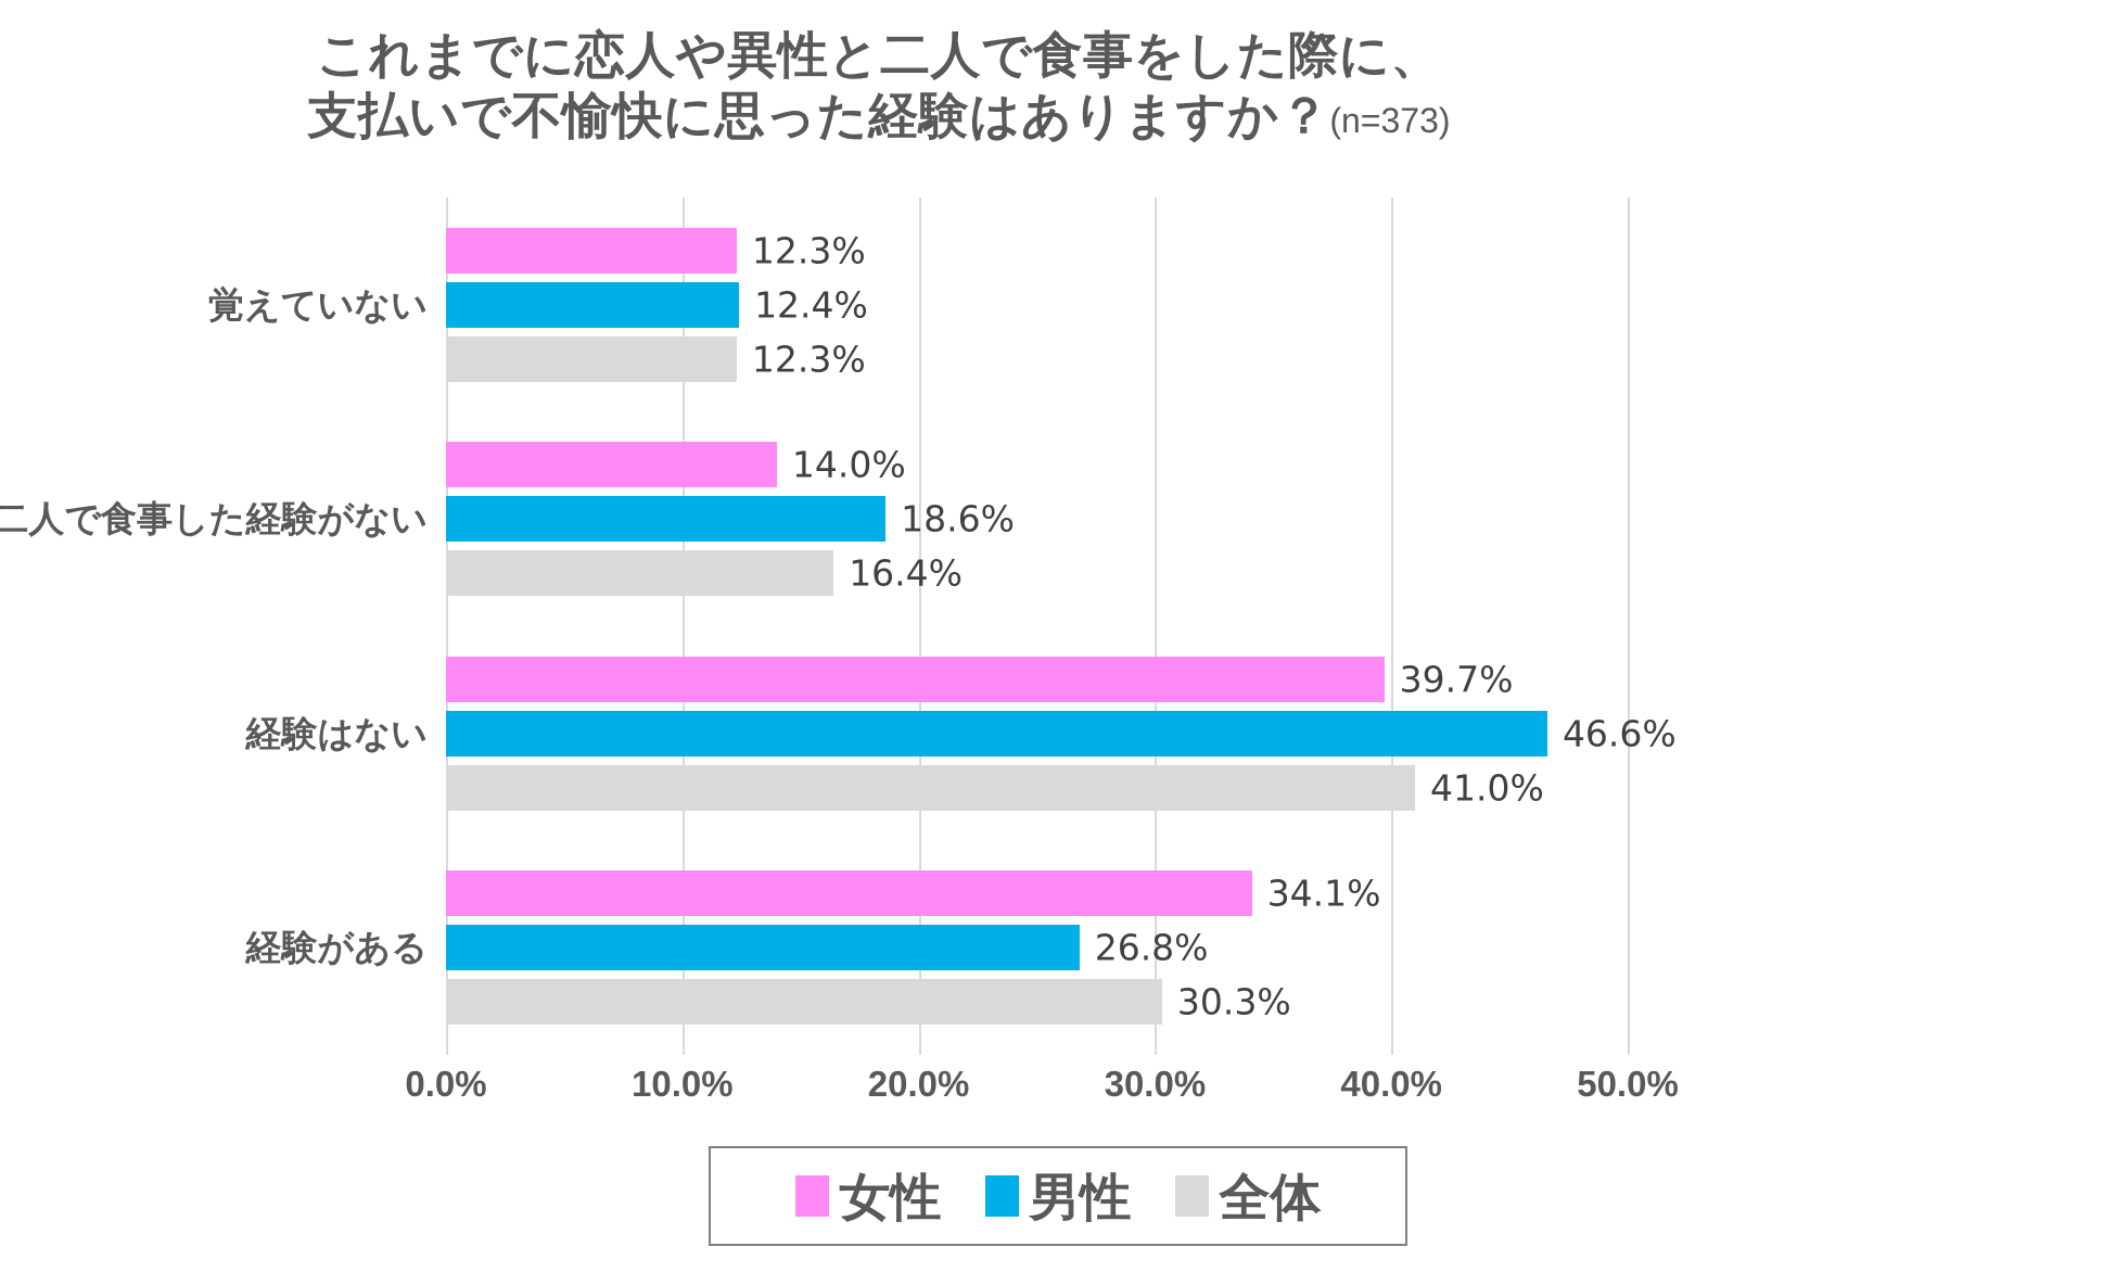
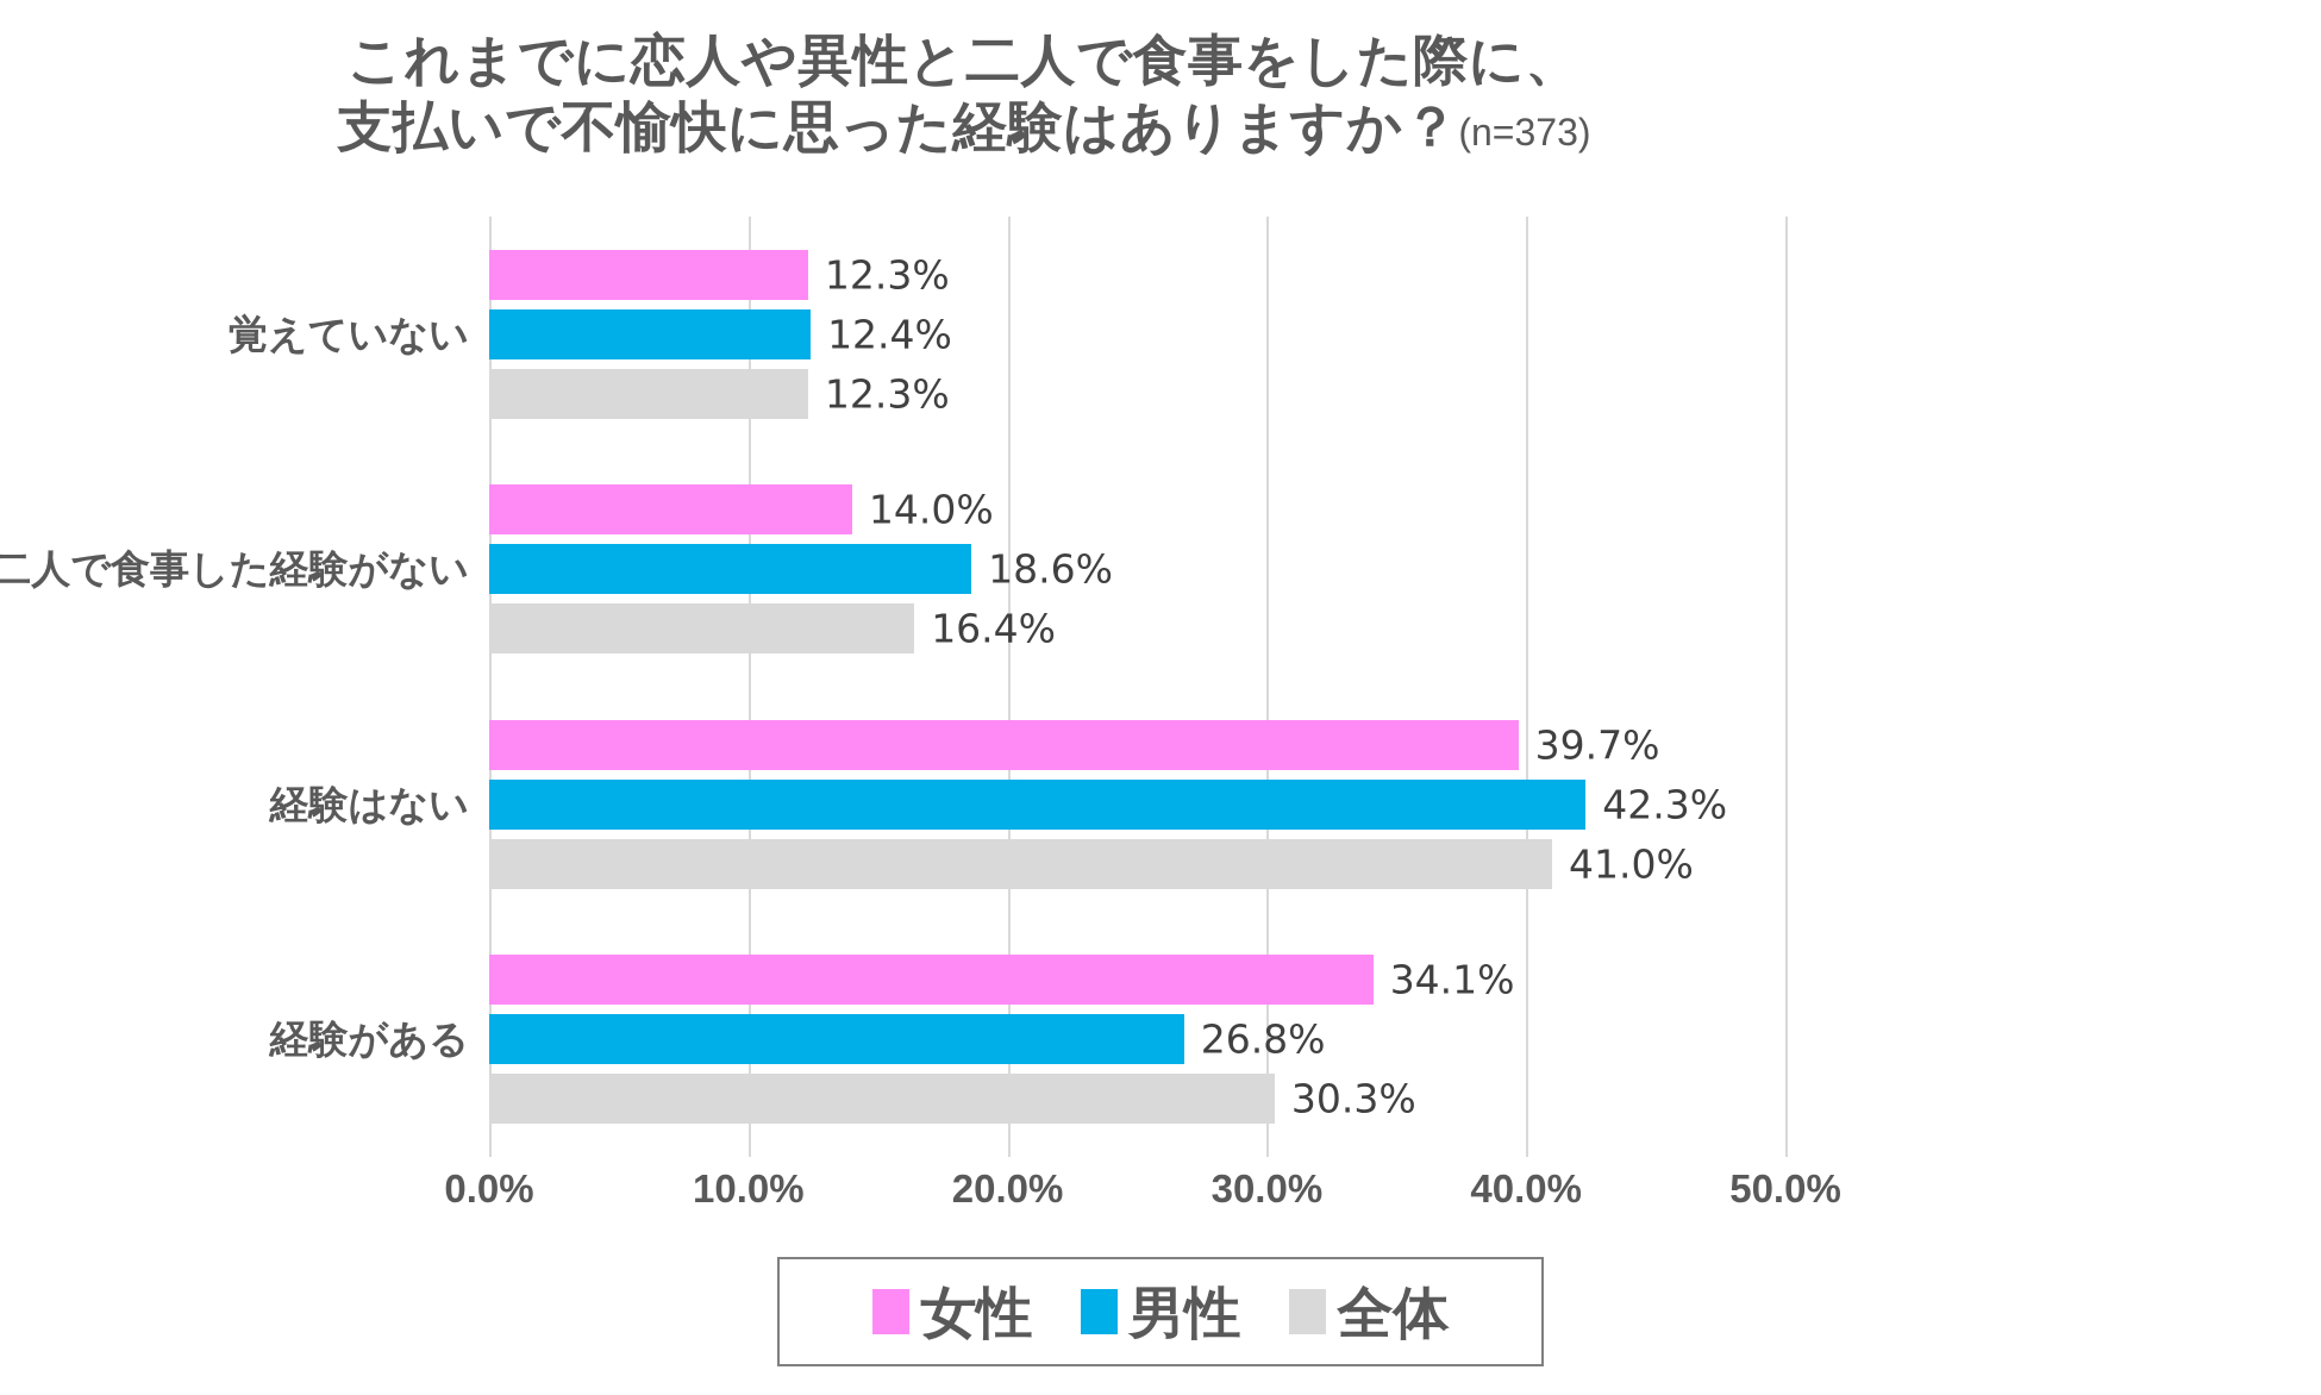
男性/経験はない: 46.6% -> 42.3%
